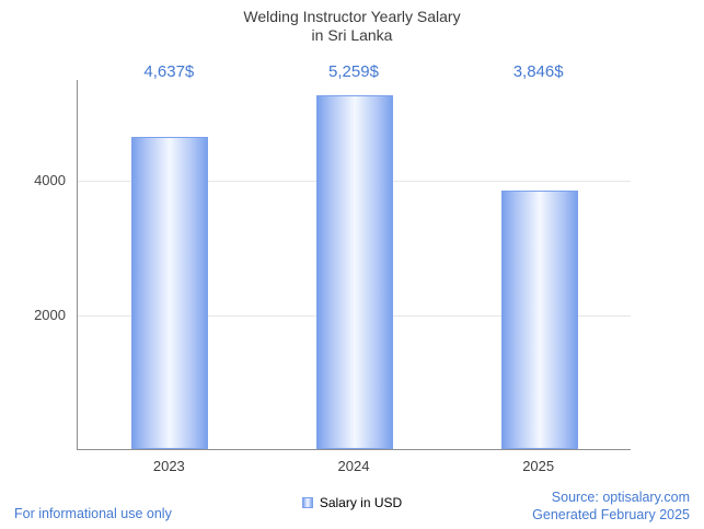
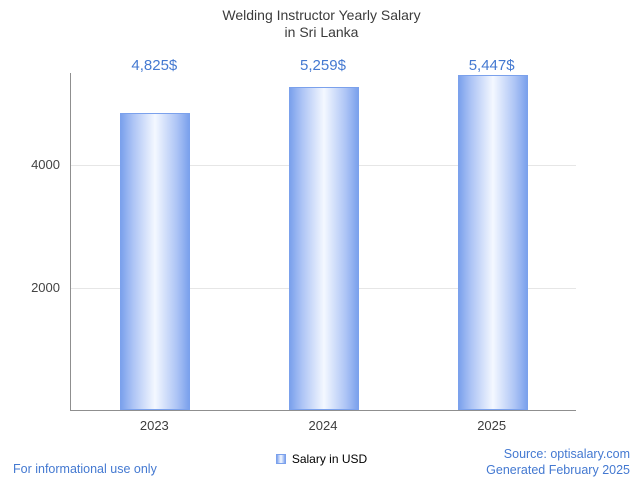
2023: 4,637 -> 4,825
2025: 3,846 -> 5,447
